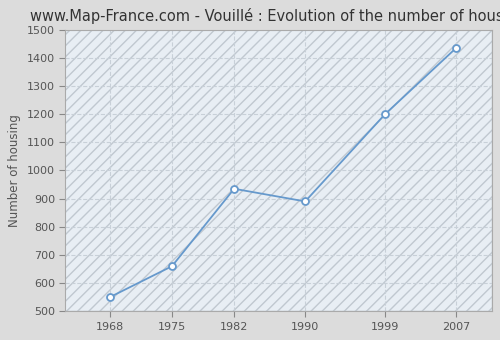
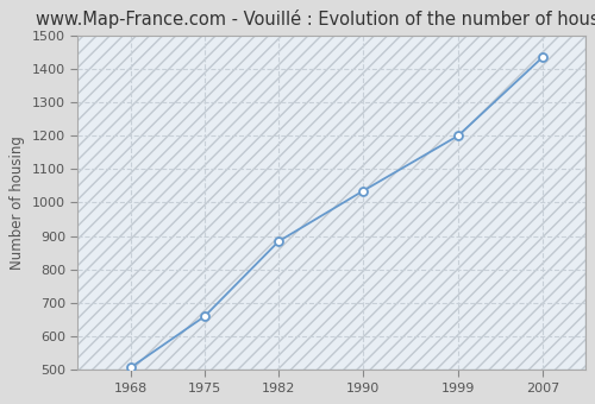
1968: 550 -> 507
1982: 935 -> 884
1990: 890 -> 1035
